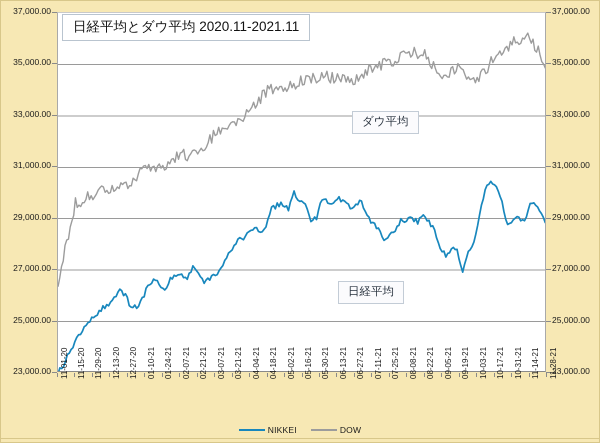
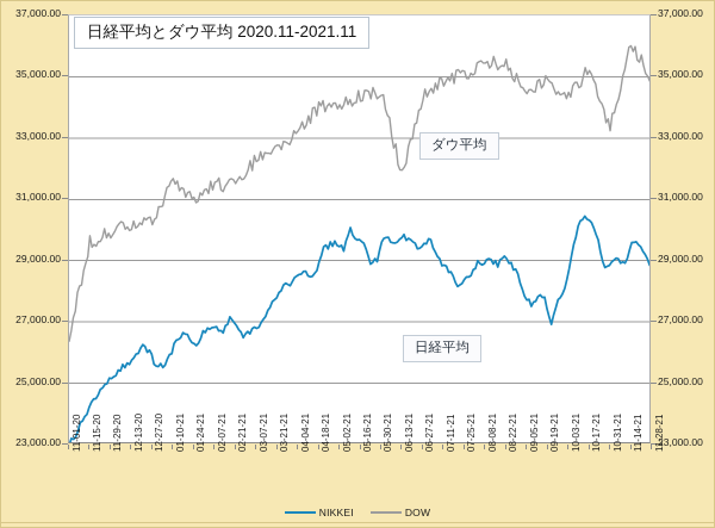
DOW/01-10-21: 31100 -> 31700
DOW/06-13-21: 34500 -> 31800
DOW/10-31-21: 35800 -> 33300
